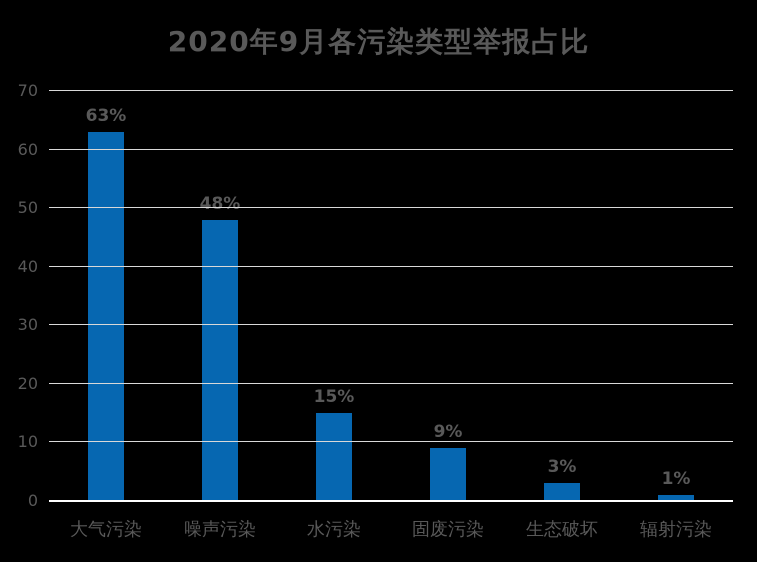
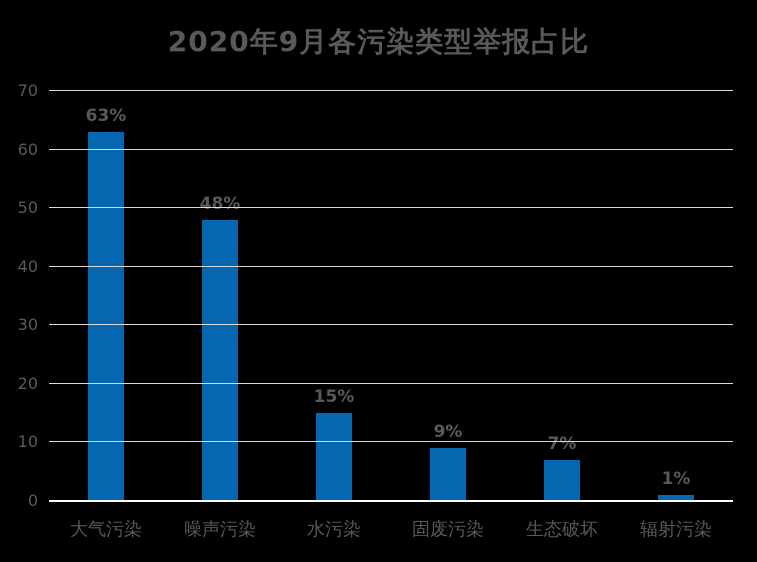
生态破坏: 3% -> 7%
